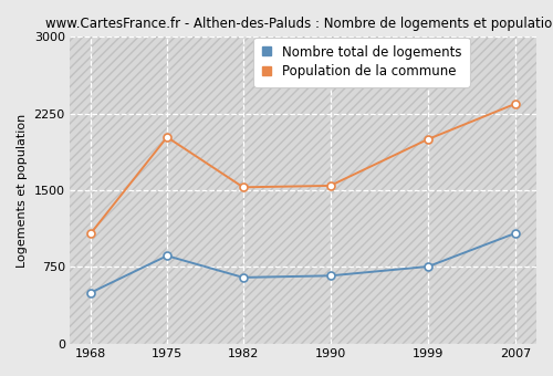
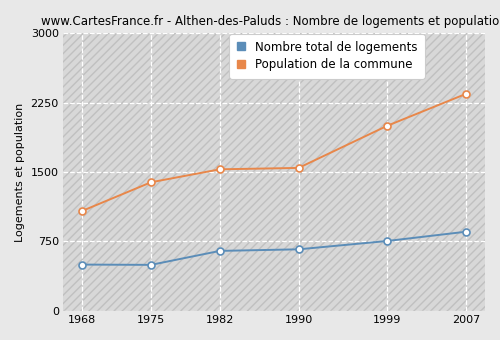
Nombre total de logements/1975: 860 -> 500
Population de la commune/1975: 2020 -> 1390
Nombre total de logements/2007: 1080 -> 860
